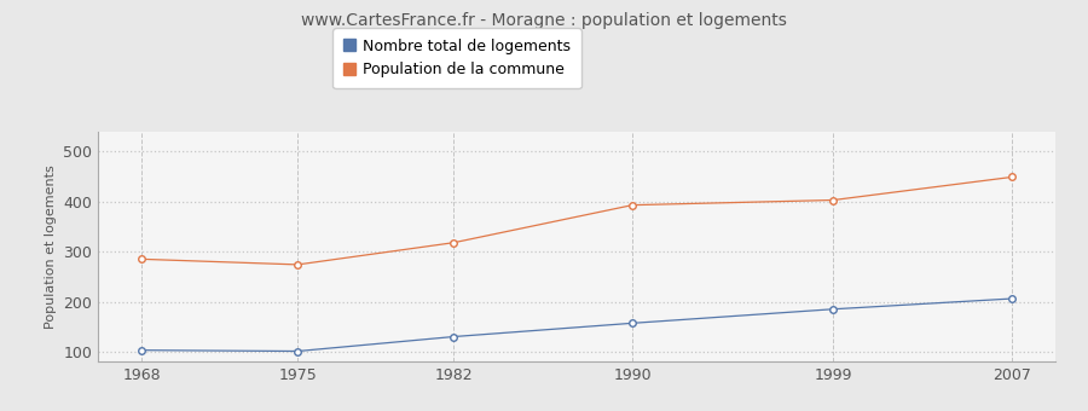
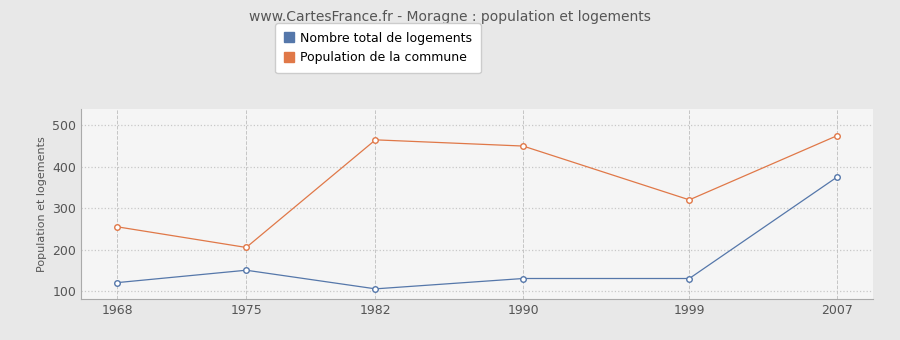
Nombre total de logements/1968: 103 -> 120
Population de la commune/1968: 285 -> 255
Nombre total de logements/1975: 101 -> 150
Population de la commune/1975: 274 -> 205
Nombre total de logements/1982: 130 -> 105
Population de la commune/1982: 318 -> 465
Nombre total de logements/1990: 157 -> 130
Population de la commune/1990: 393 -> 450
Nombre total de logements/1999: 185 -> 130
Population de la commune/1999: 403 -> 320
Nombre total de logements/2007: 206 -> 375
Population de la commune/2007: 449 -> 475
